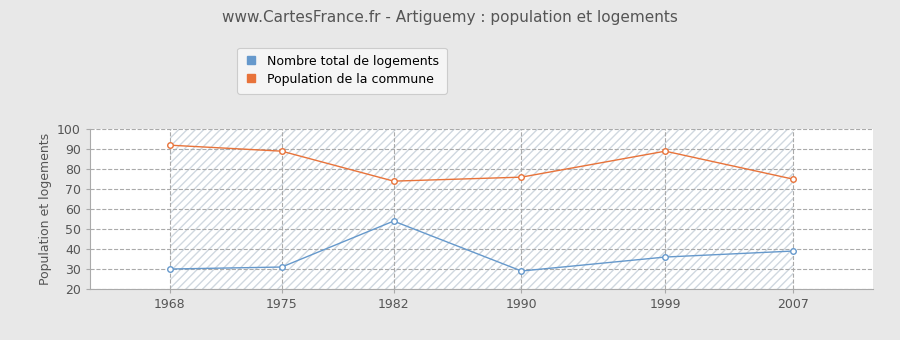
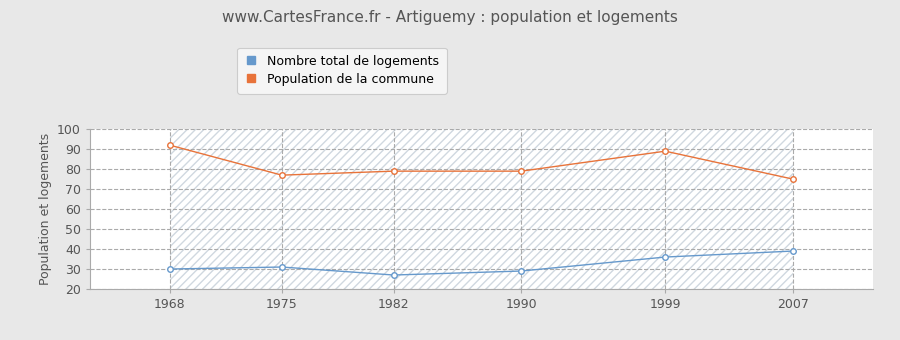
Population de la commune/1975: 89 -> 77
Nombre total de logements/1982: 54 -> 27
Population de la commune/1982: 74 -> 79
Population de la commune/1990: 76 -> 79
